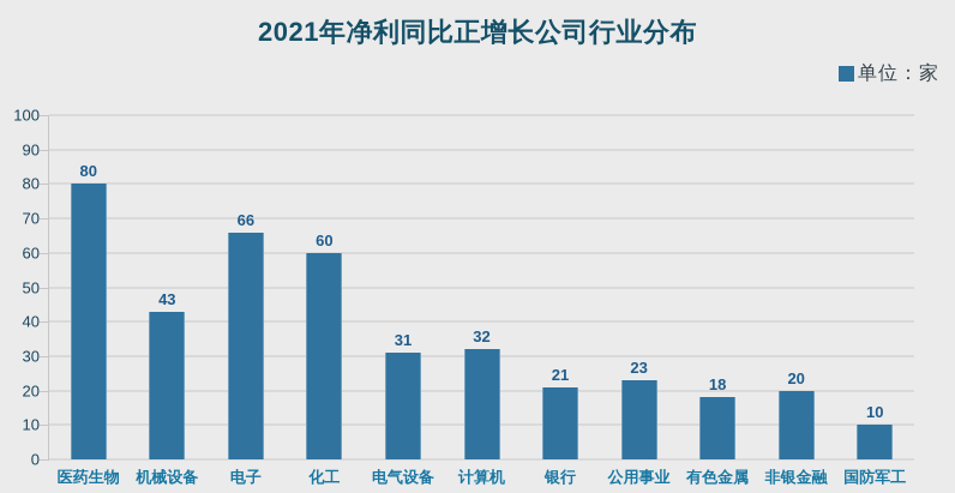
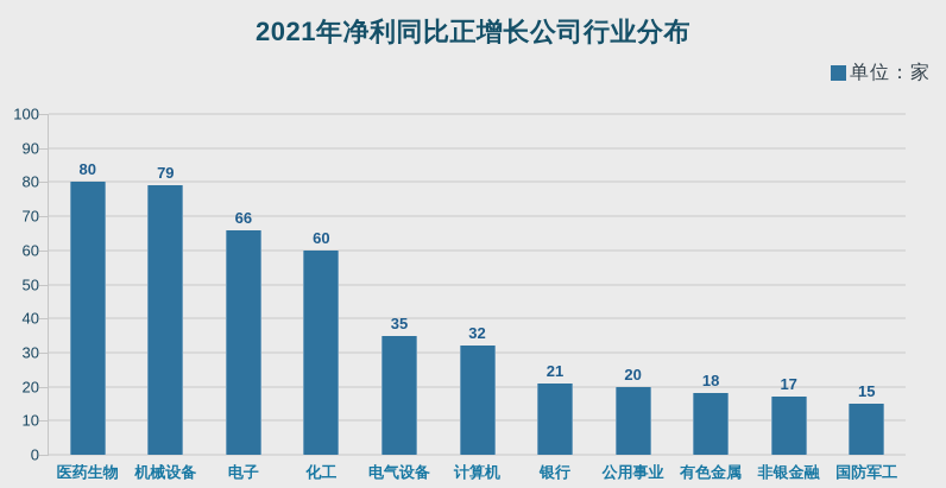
机械设备: 43 -> 79
电气设备: 31 -> 35
公用事业: 23 -> 20
非银金融: 20 -> 17
国防军工: 10 -> 15
